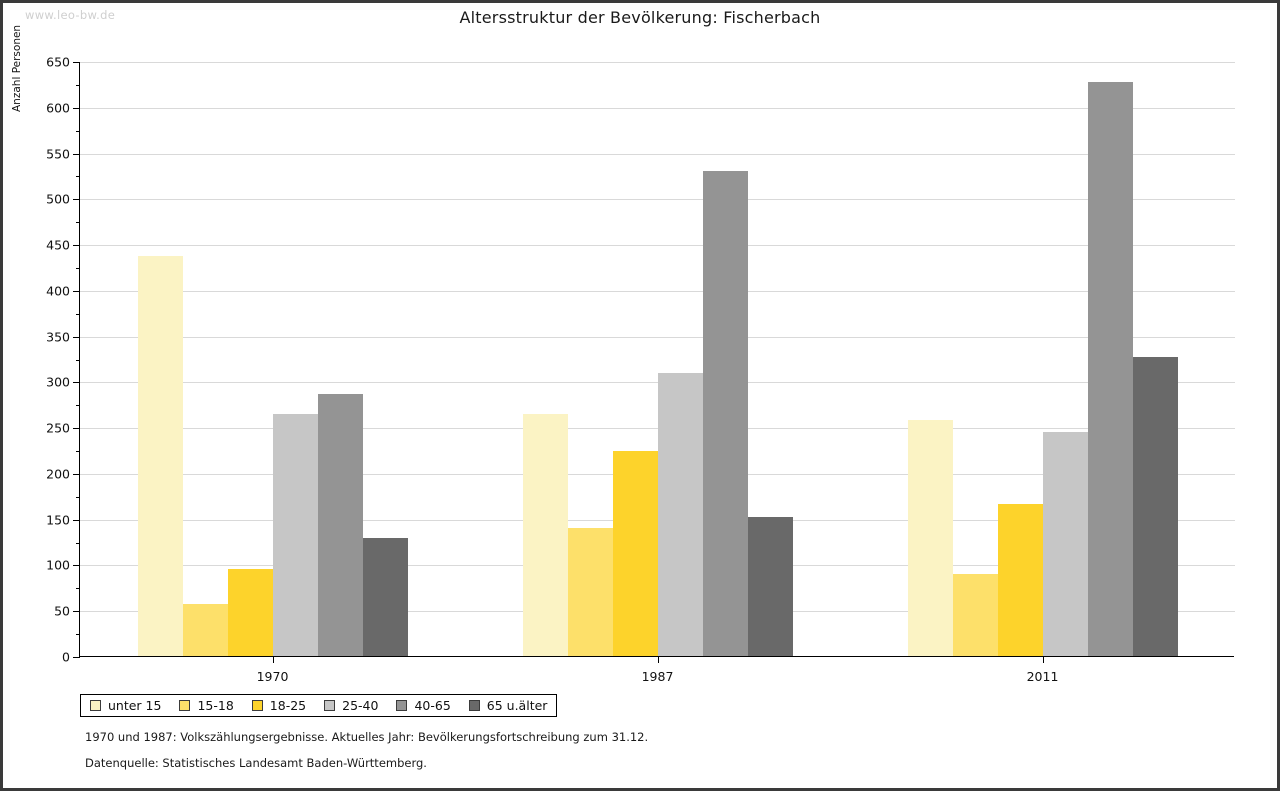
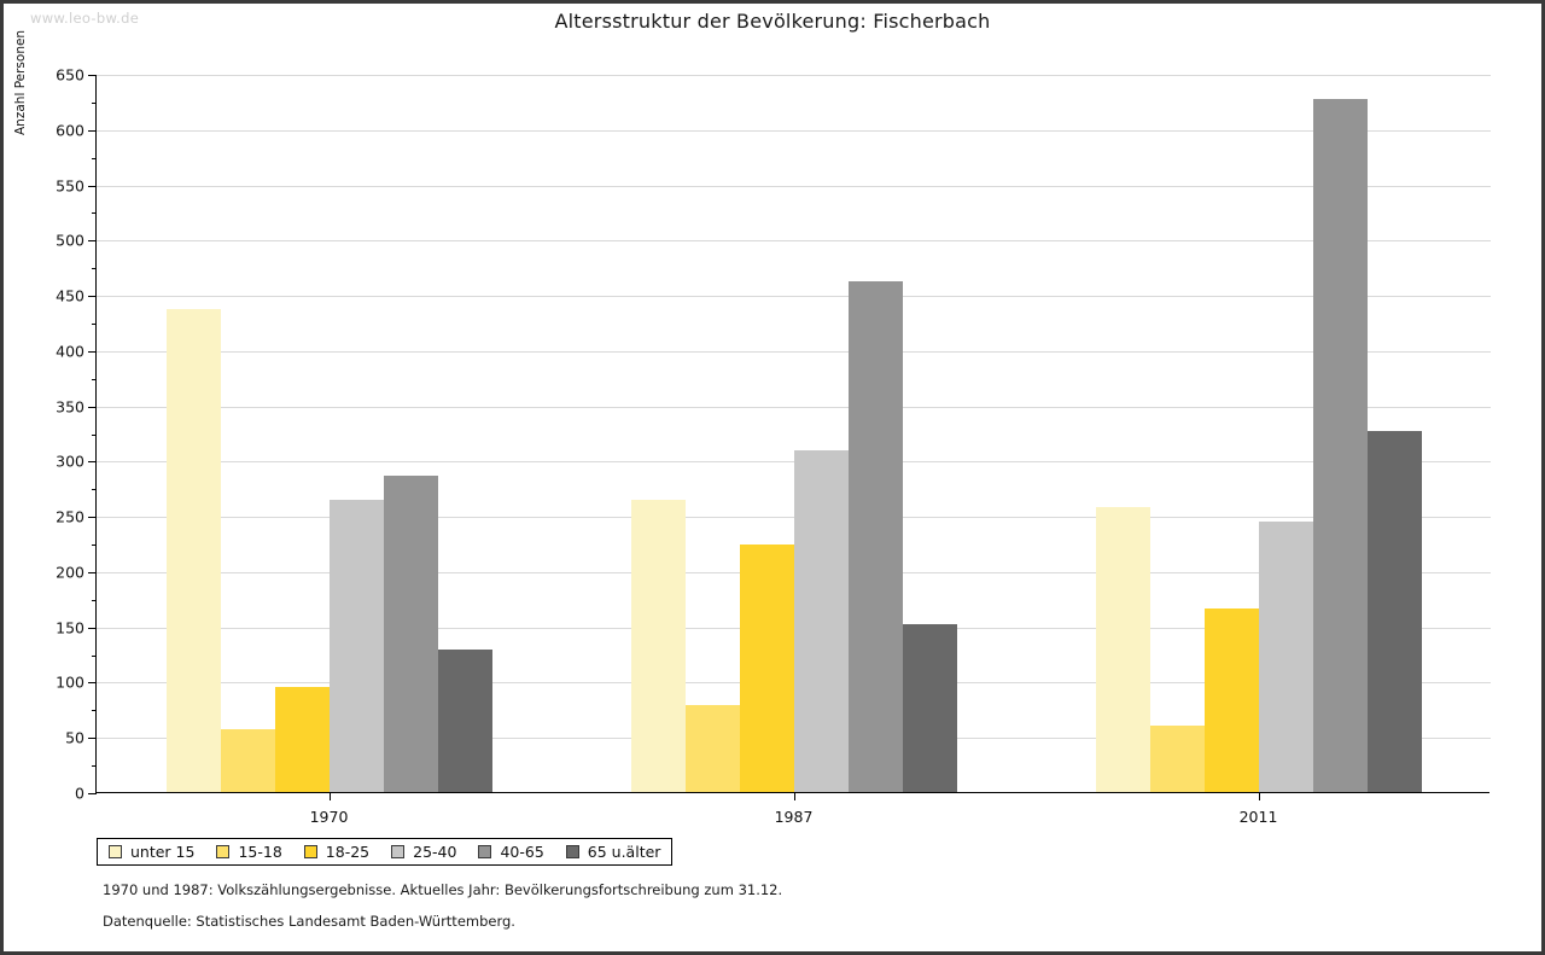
15-18/1987: 140 -> 80
40-65/1987: 530 -> 460
15-18/2011: 90 -> 60
